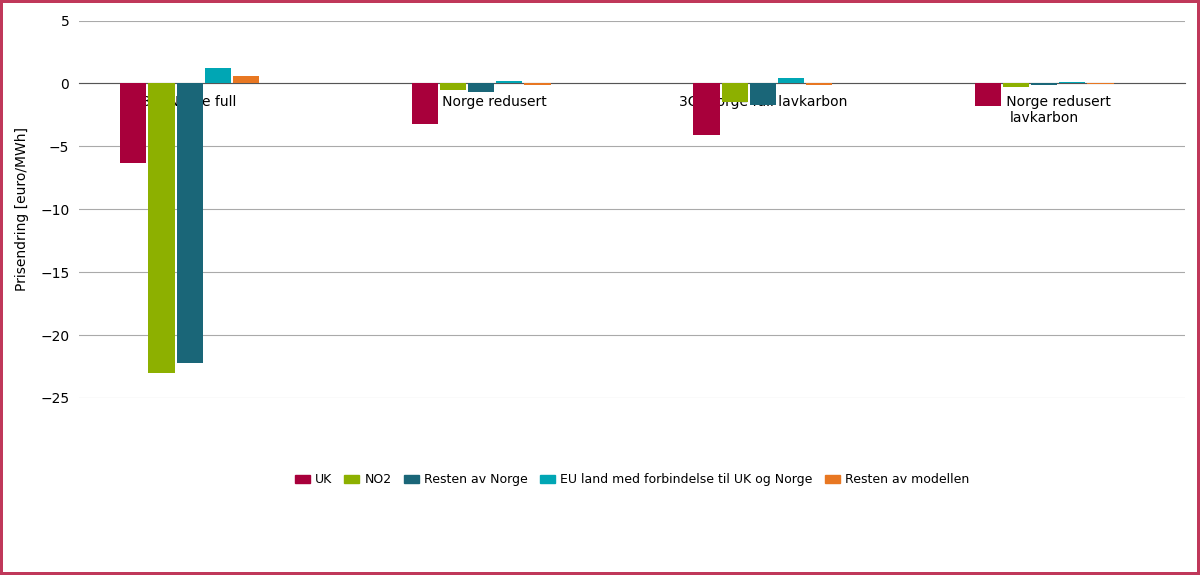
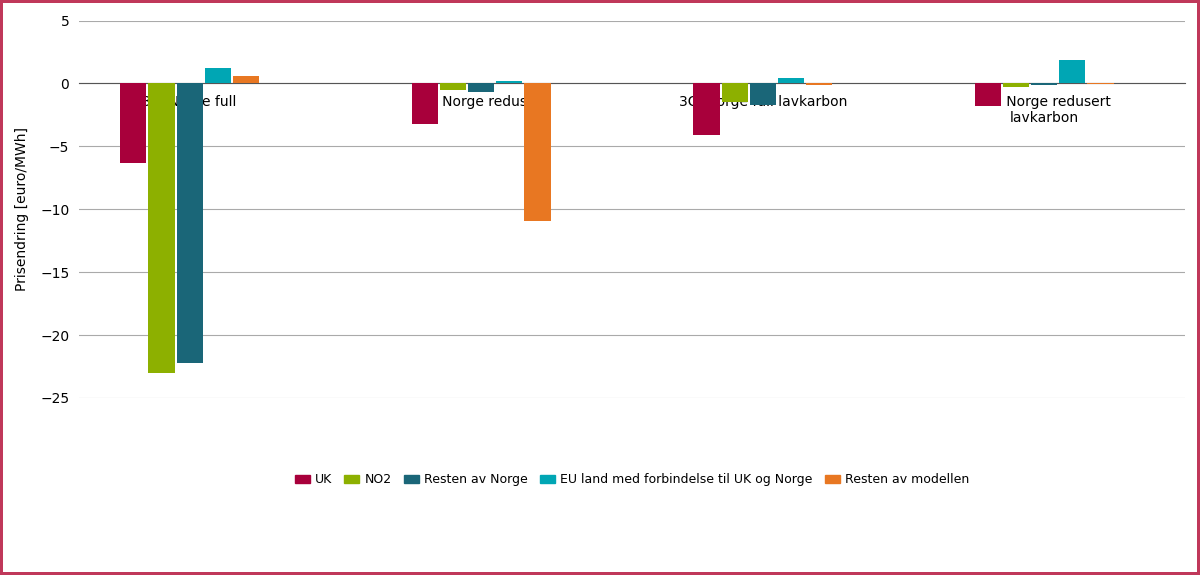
Resten av modellen/3B. Norge redusert: -0.1 -> -10.9
EU land med forbindelse til UK og Norge/3D. Norge redusert lavkarbon: 0.1 -> 1.9
